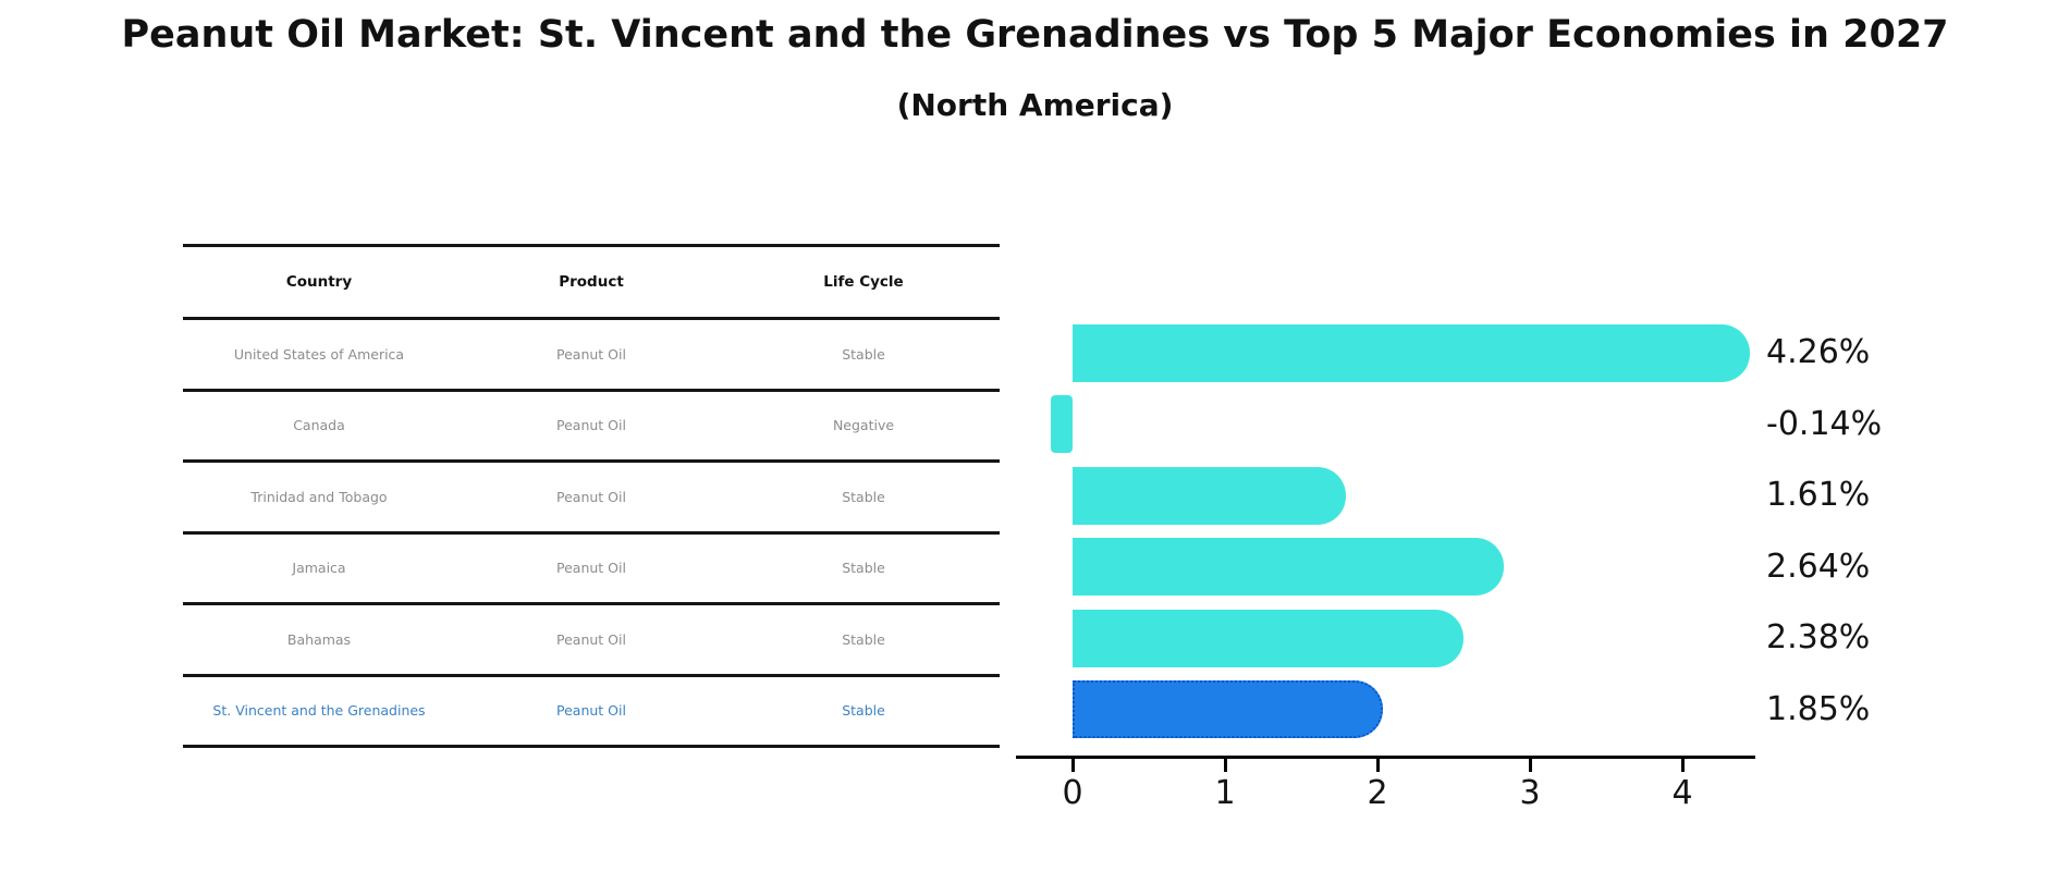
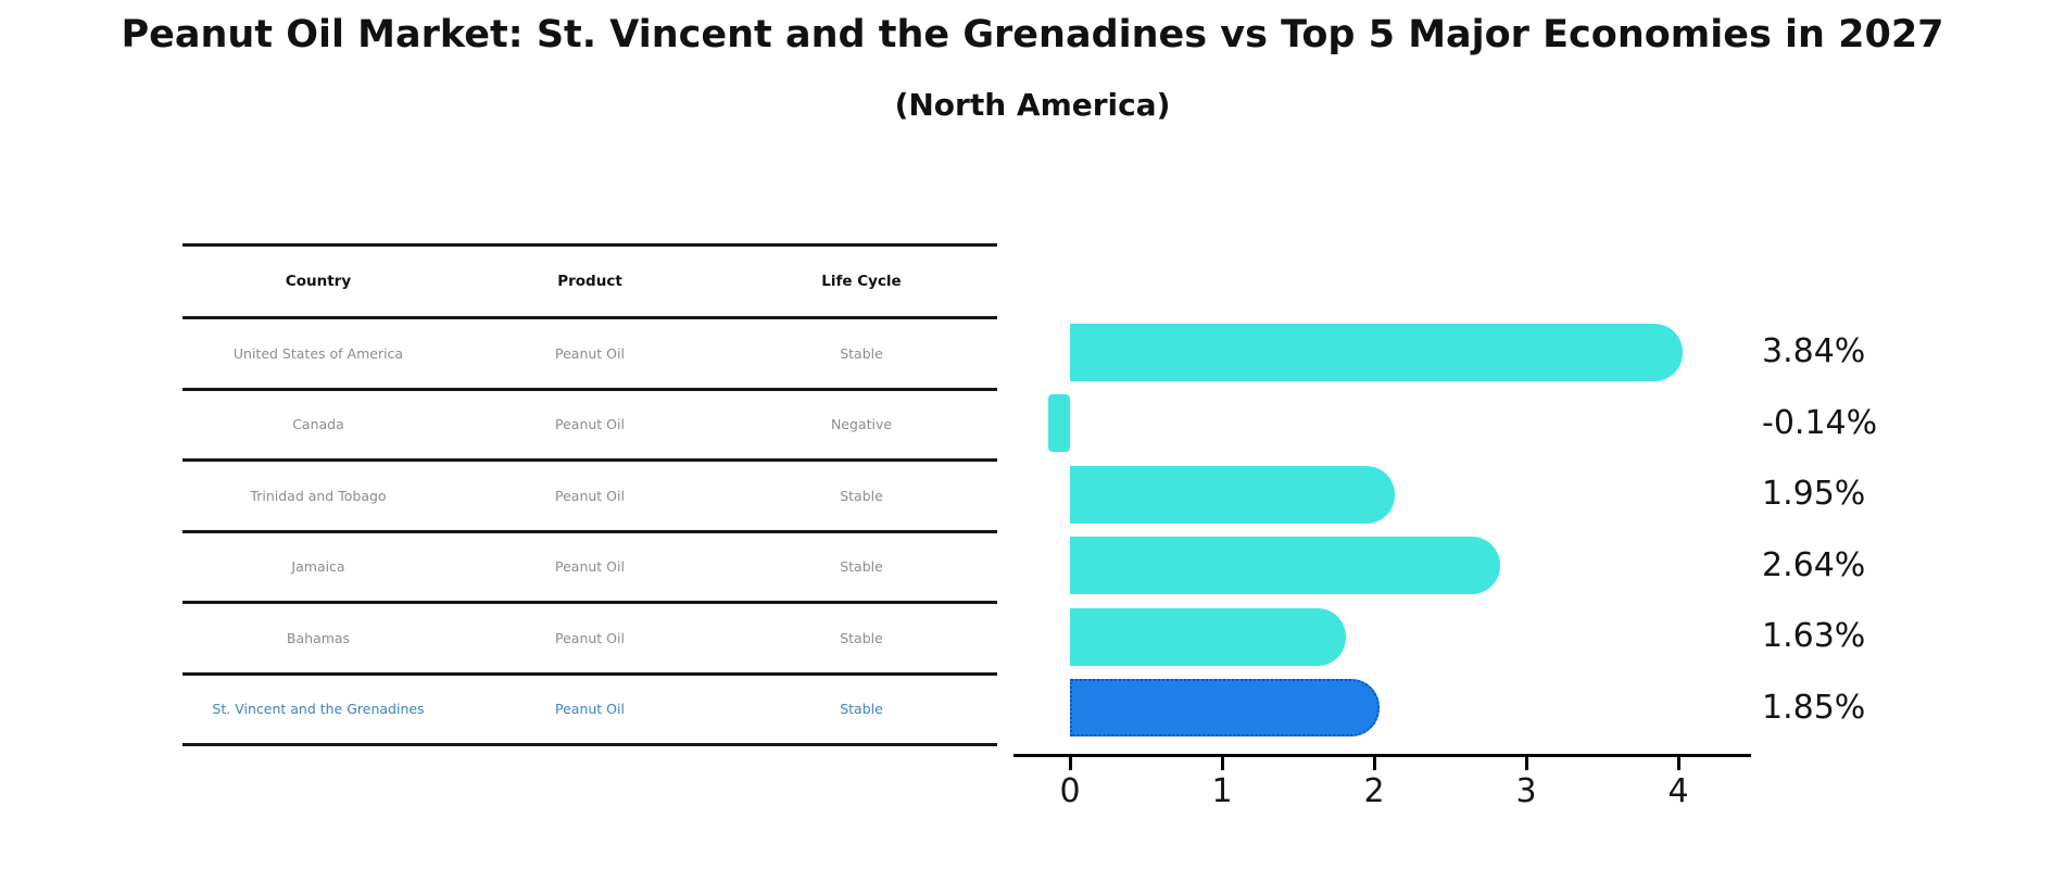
United States of America: 4.26% -> 3.84%
Trinidad and Tobago: 1.61% -> 1.95%
Bahamas: 2.38% -> 1.63%
